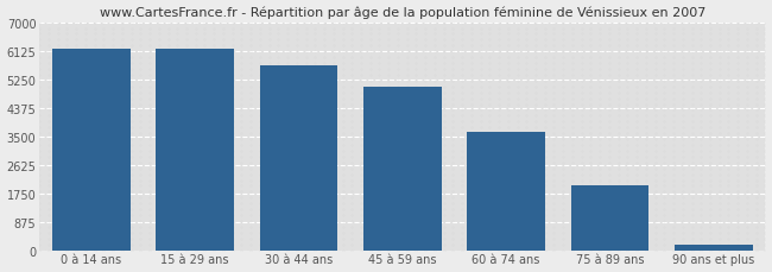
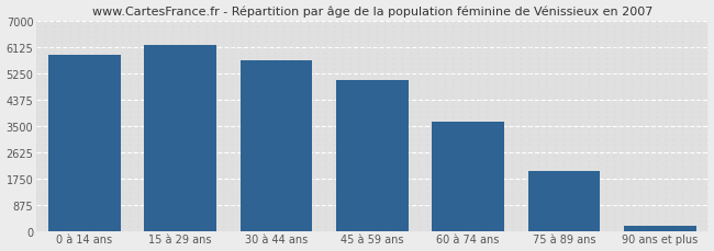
0 à 14 ans: 6180 -> 5850
